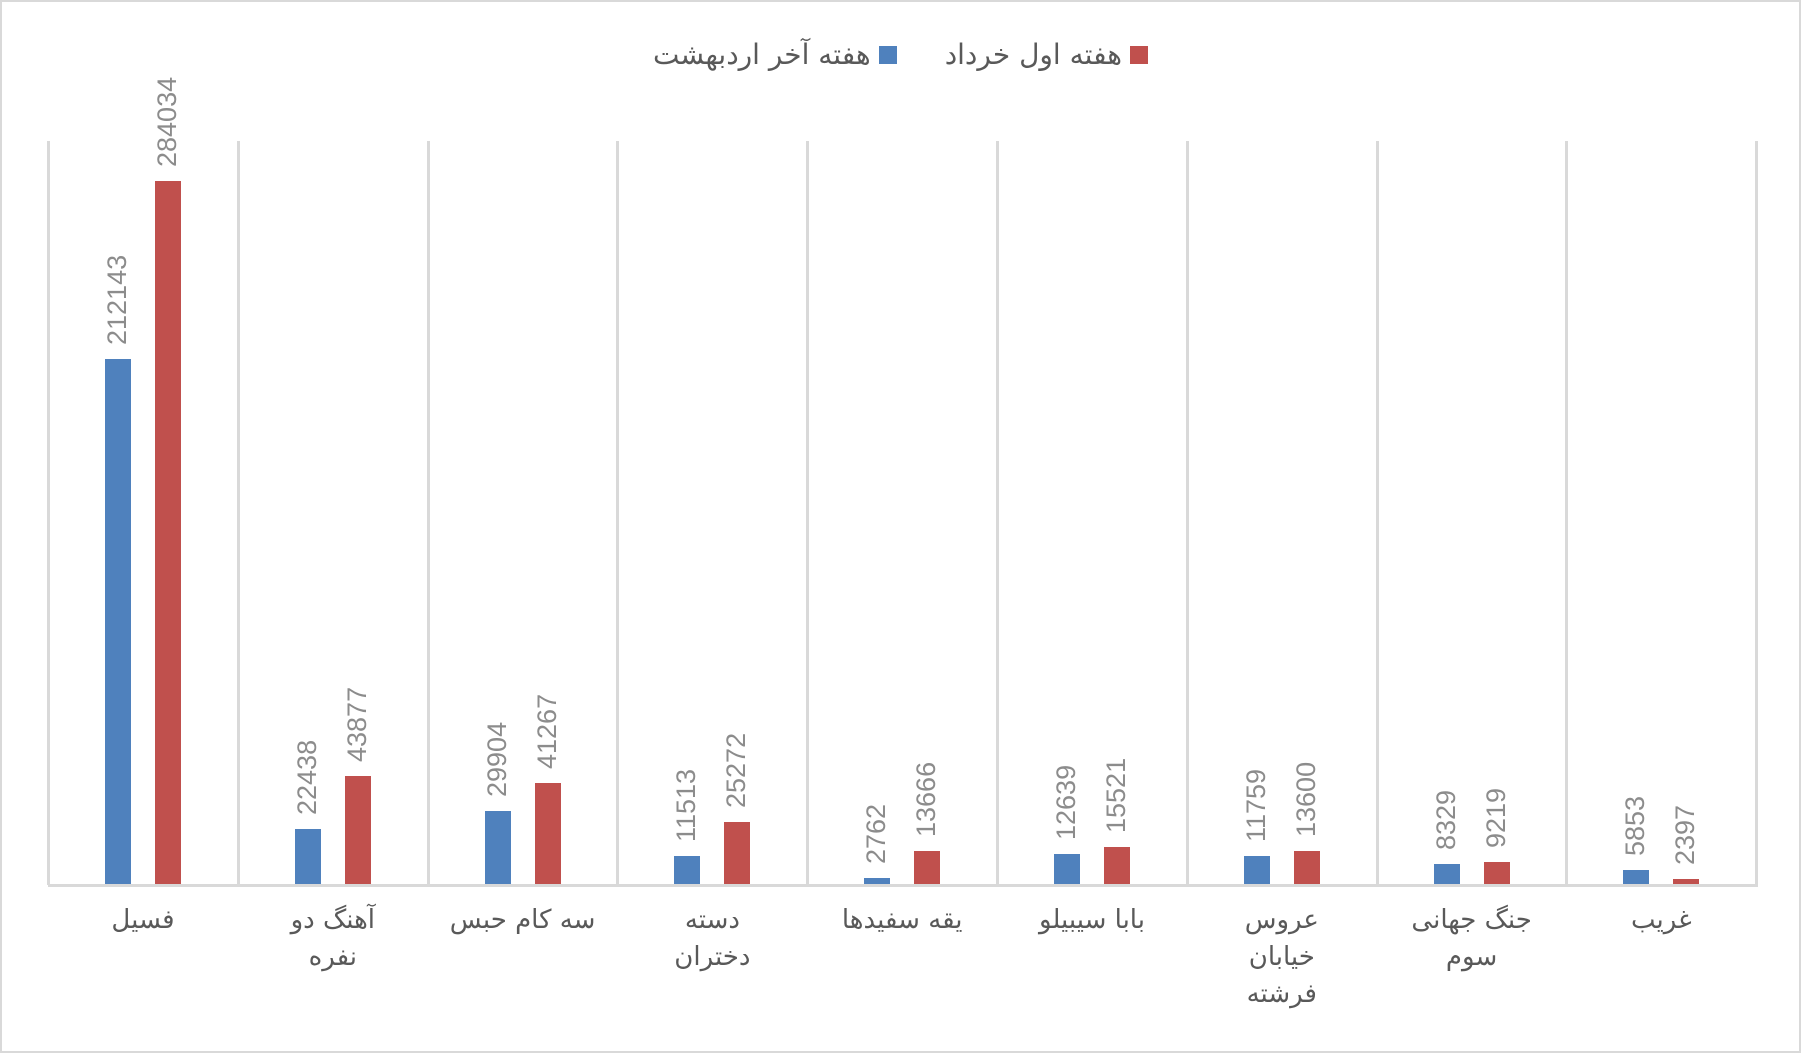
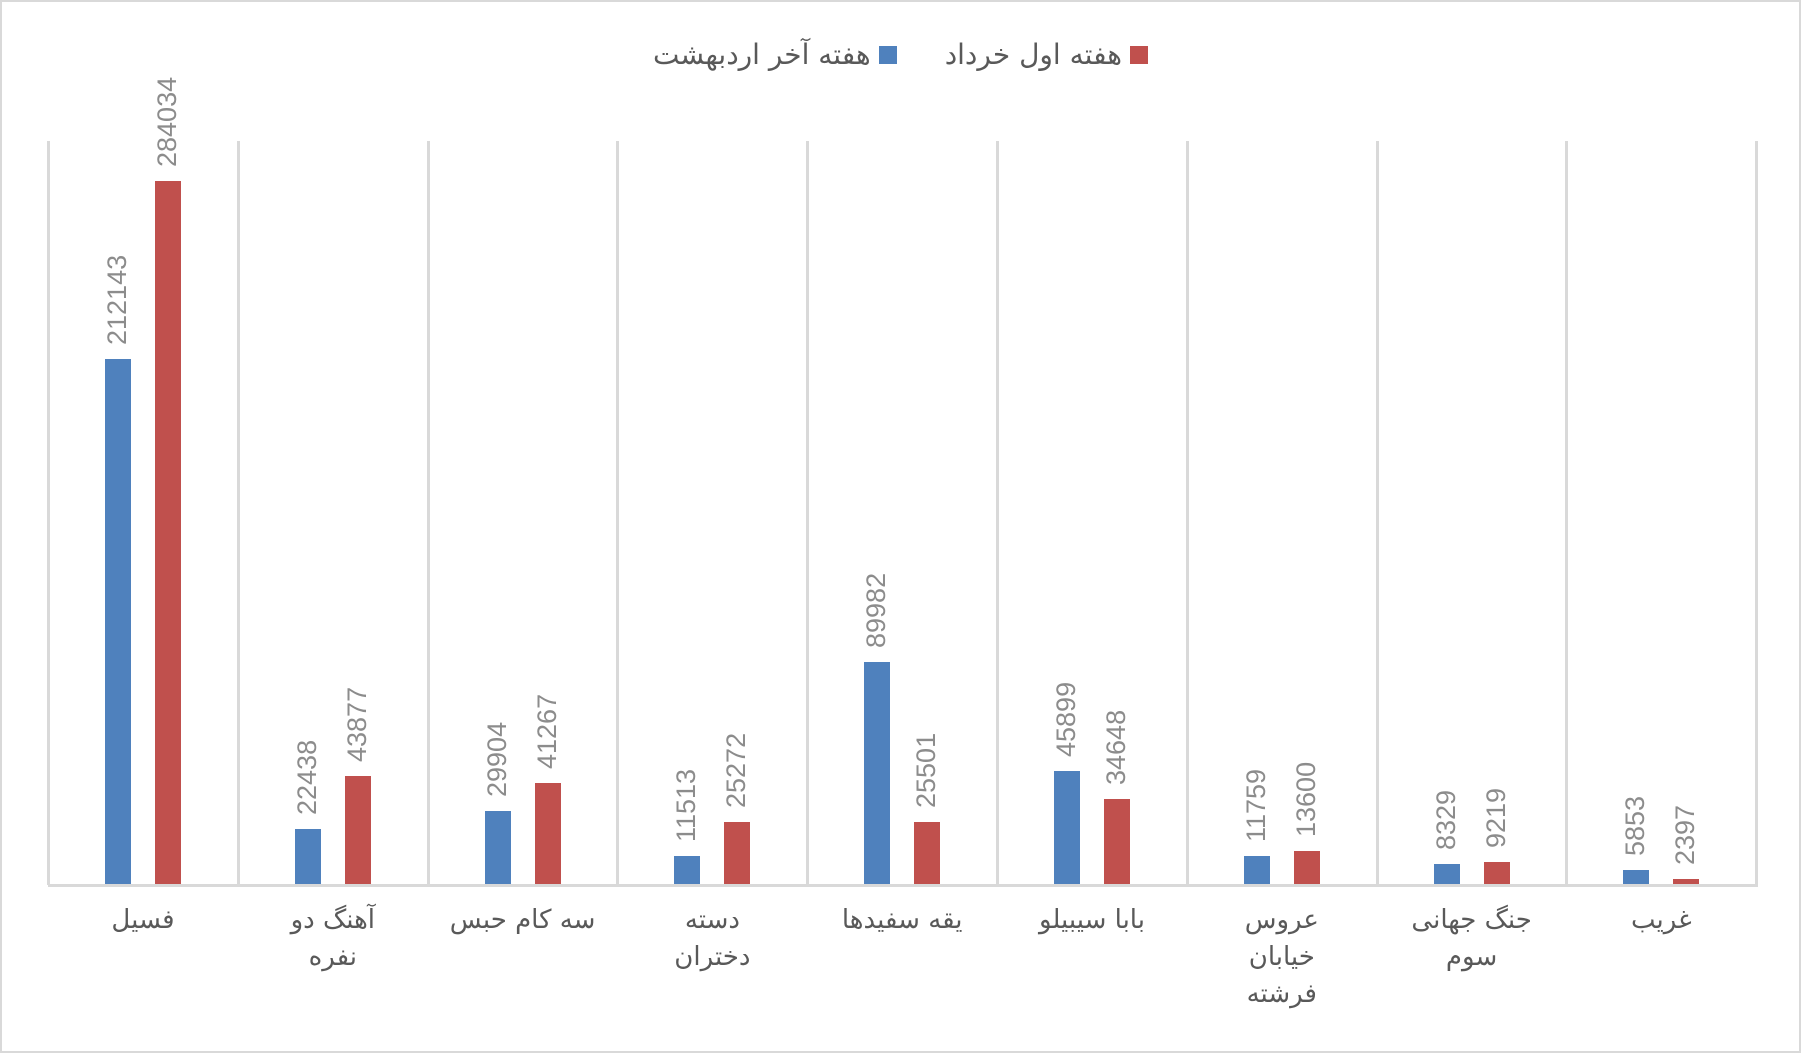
هفته آخر اردبهشت/یقه سفیدها: 2762 -> 89982
هفته اول خرداد/یقه سفیدها: 13666 -> 25501
هفته آخر اردبهشت/بابا سیبیلو: 12639 -> 45899
هفته اول خرداد/بابا سیبیلو: 15521 -> 34648
